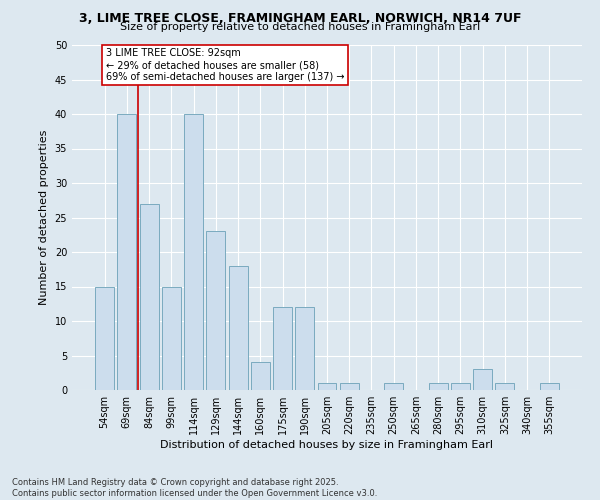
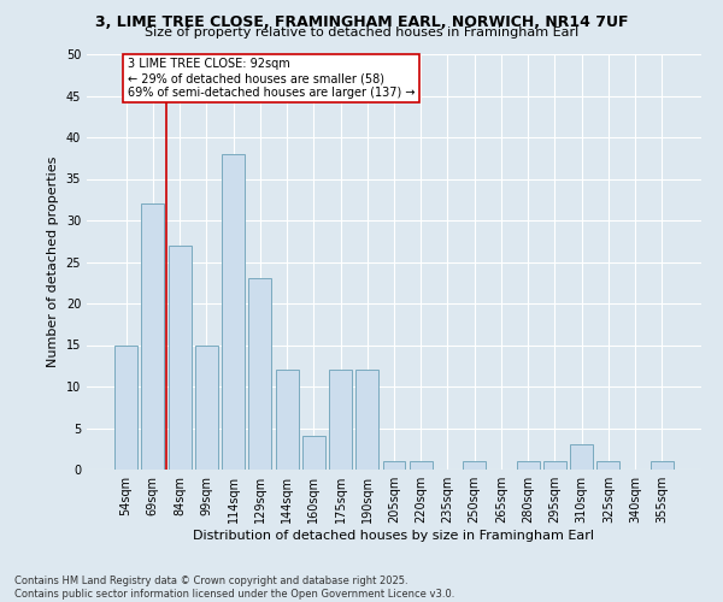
69sqm: 40 -> 32
114sqm: 40 -> 38
144sqm: 18 -> 12
